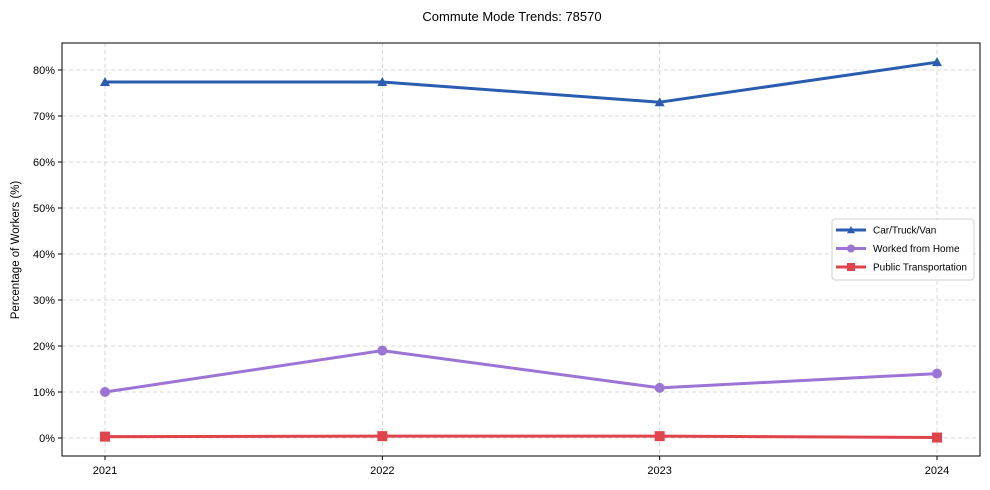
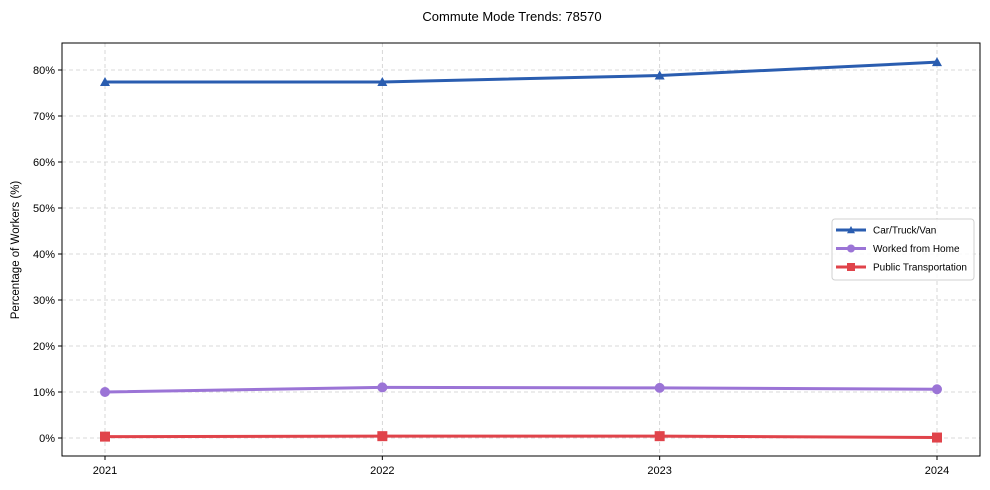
Worked from Home/2022: 19% -> 11%
Car/Truck/Van/2023: 73% -> 79%
Worked from Home/2024: 14% -> 11%
